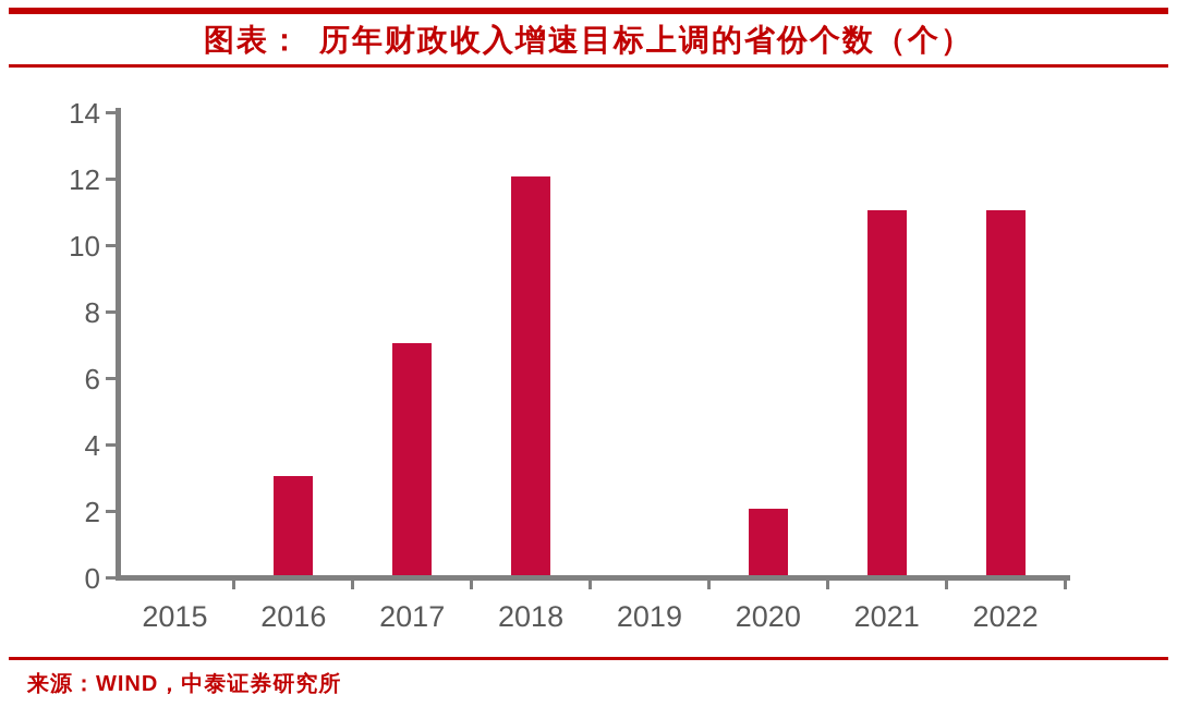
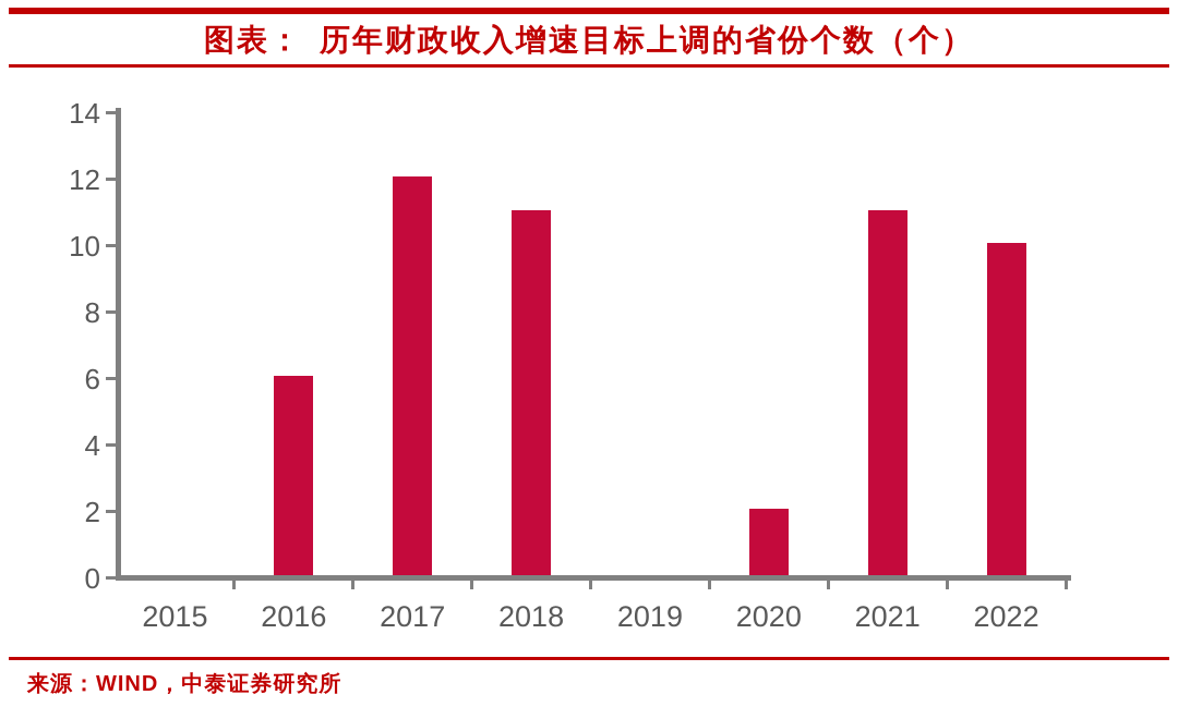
2016: 3 -> 6
2017: 7 -> 12
2018: 12 -> 11
2022: 11 -> 10
